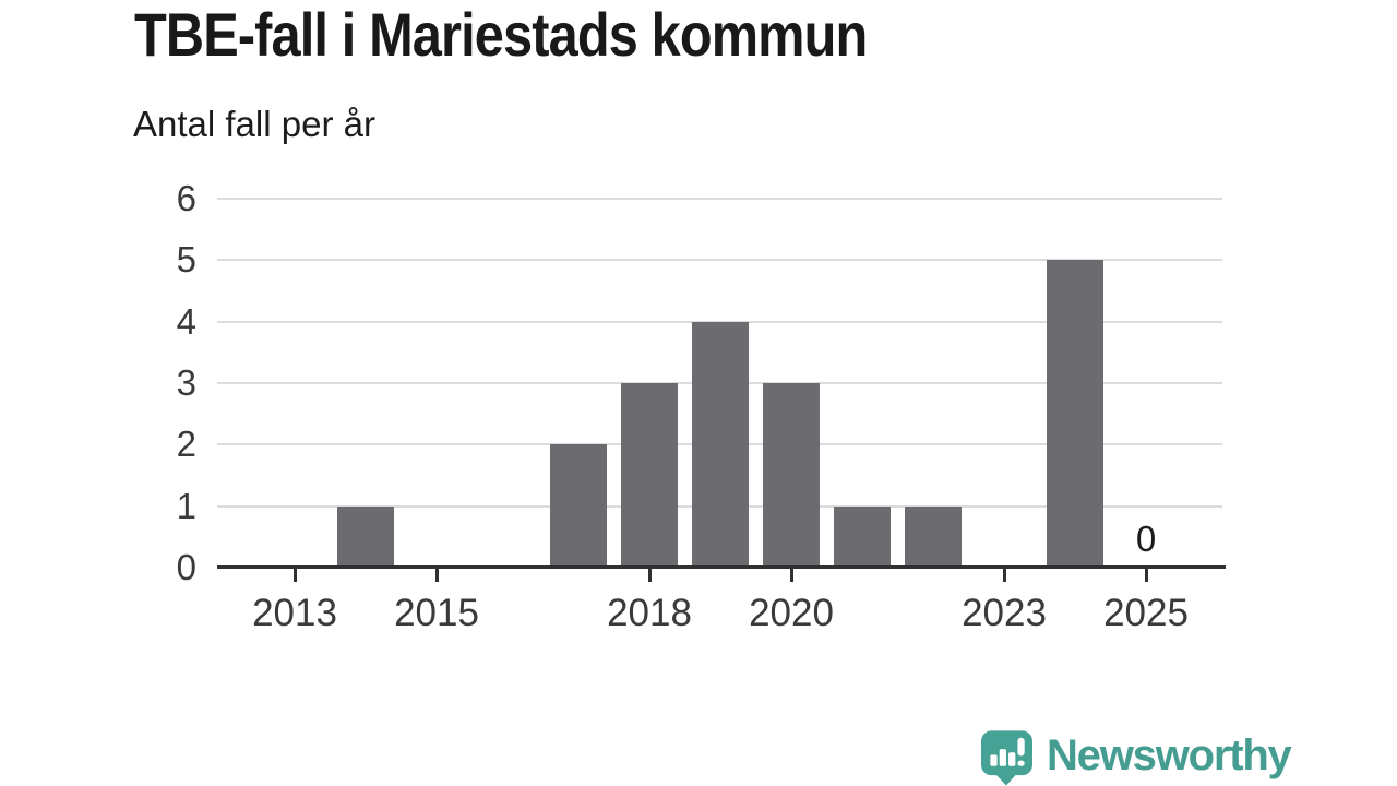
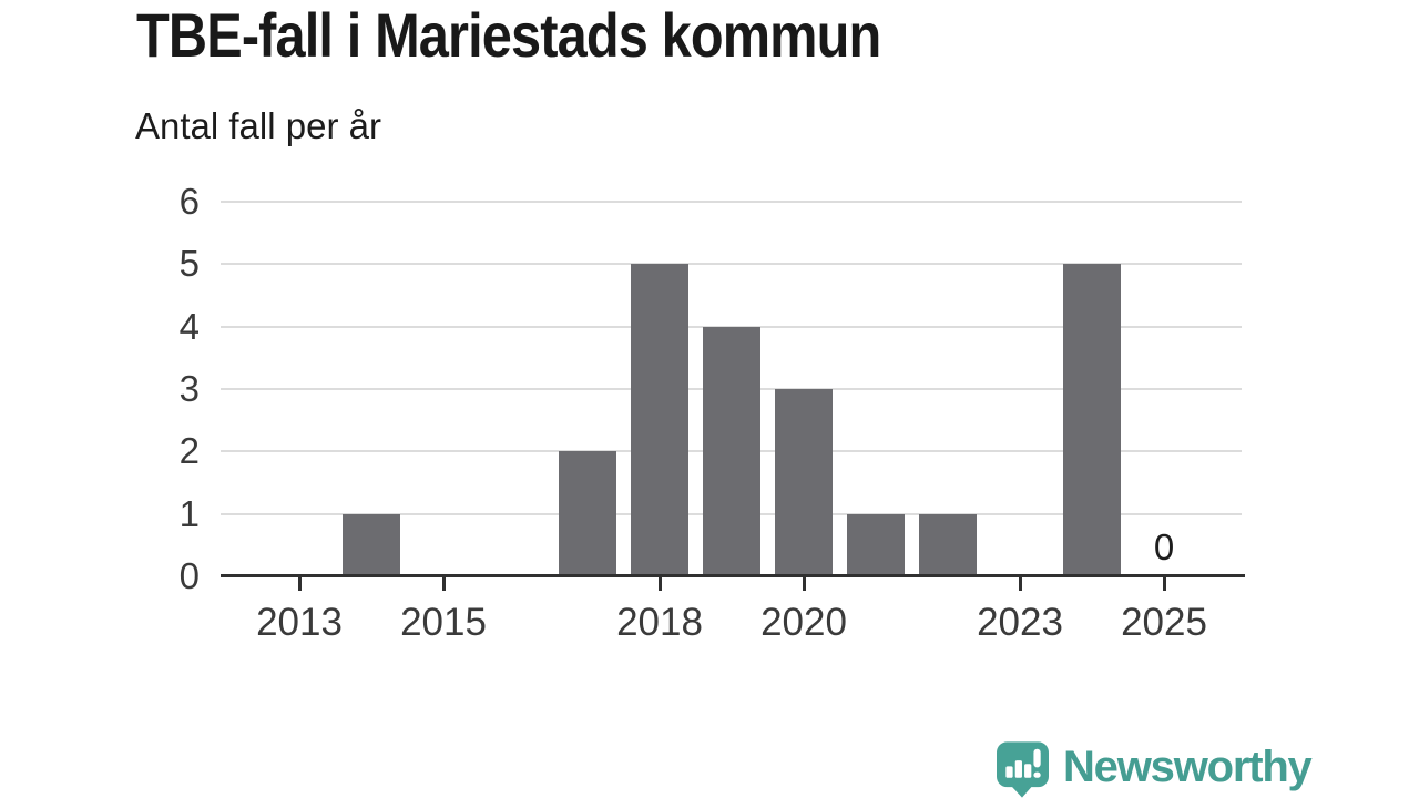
2018: 3 -> 5
